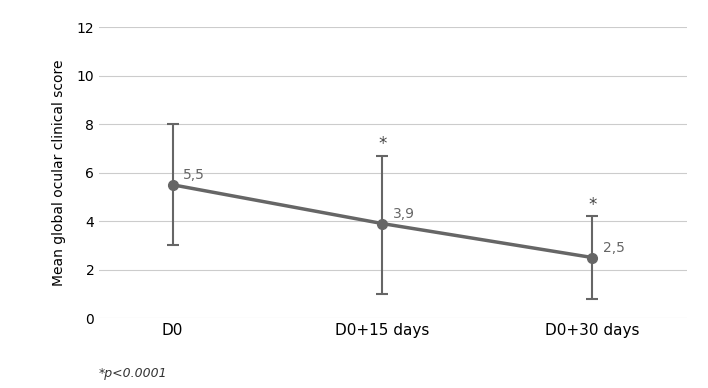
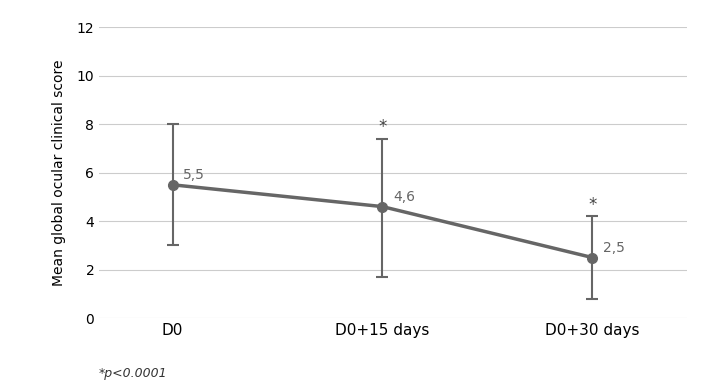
D0+15 days: 3,9 -> 4,6
